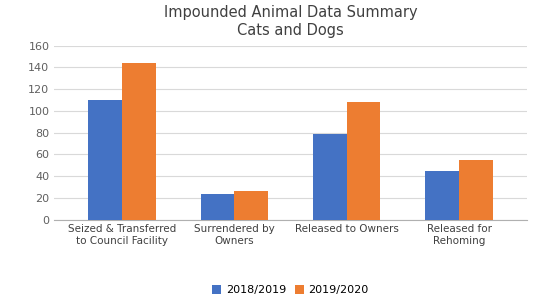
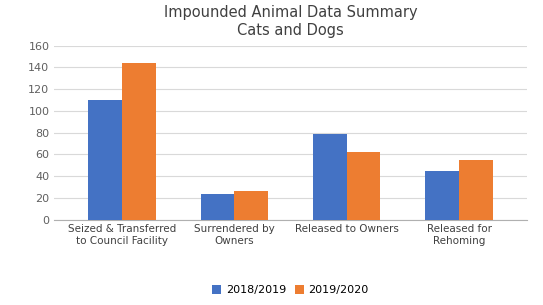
2019/2020/Released to Owners: 108 -> 62
